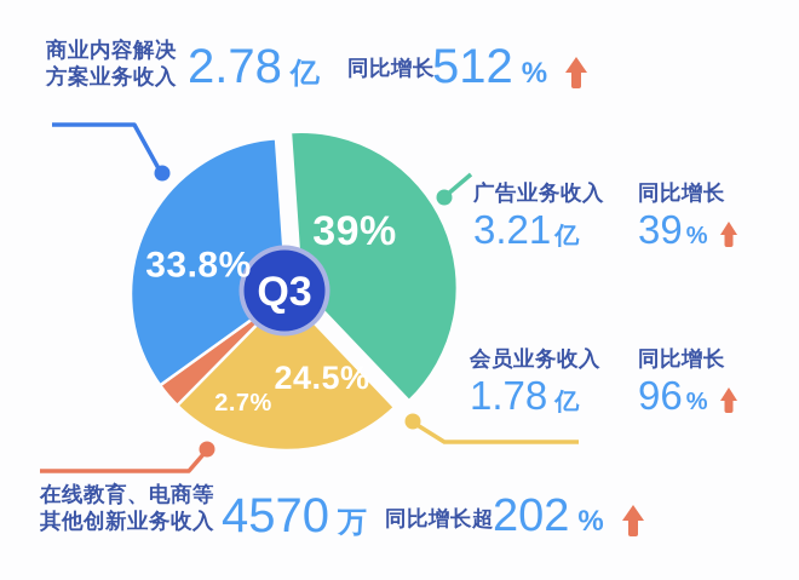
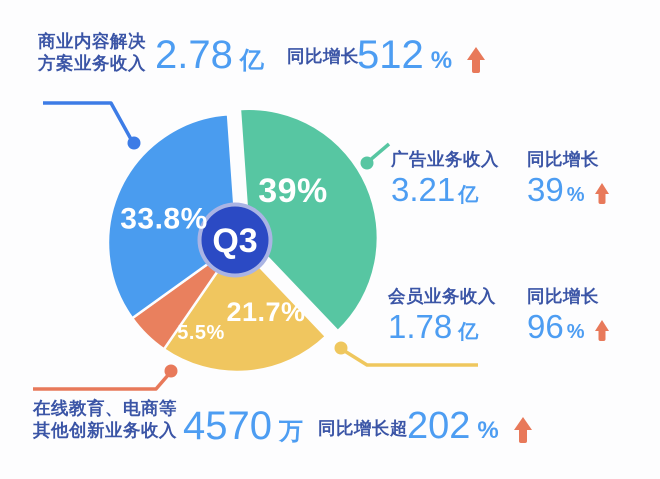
会员业务收入: 24.5% -> 21.7%
在线教育、电商等其他创新业务收入: 2.7% -> 5.5%
